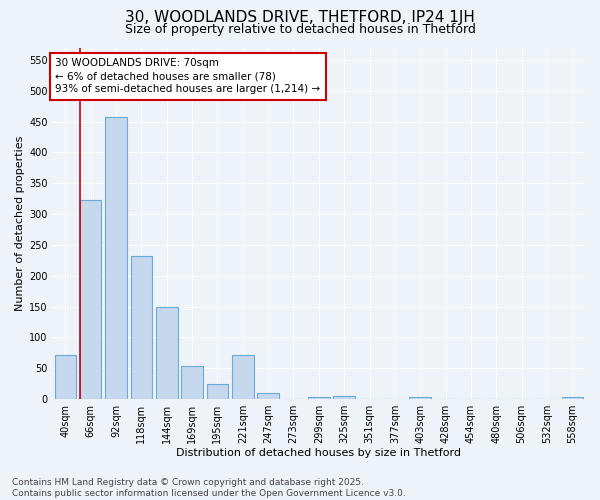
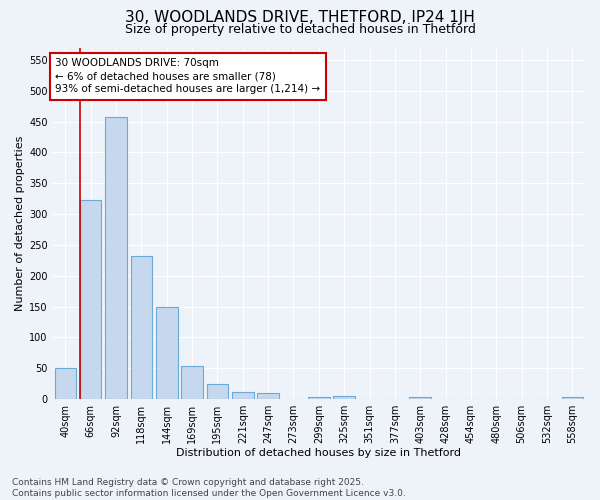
40sqm: 72 -> 50
221sqm: 72 -> 11
